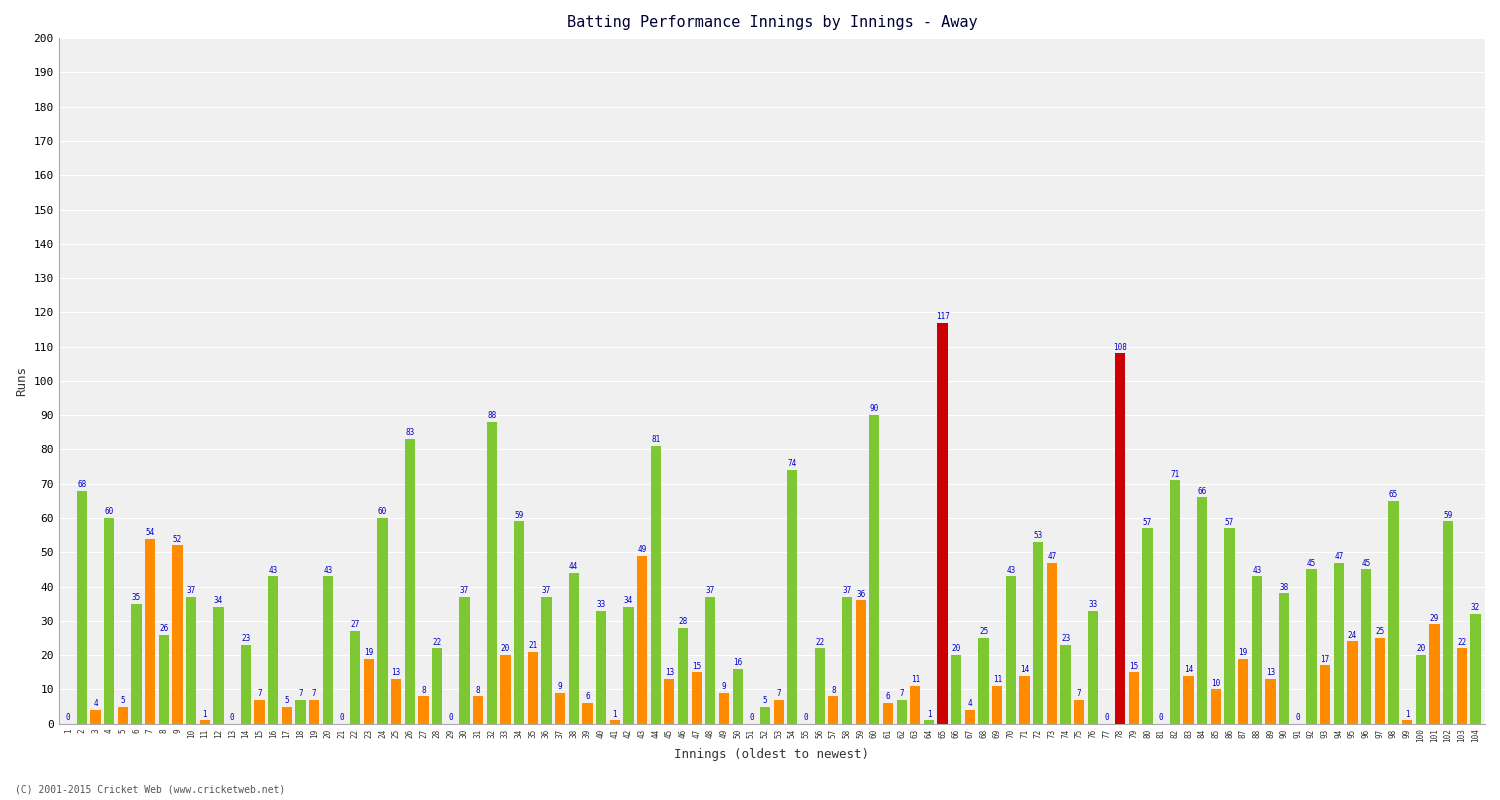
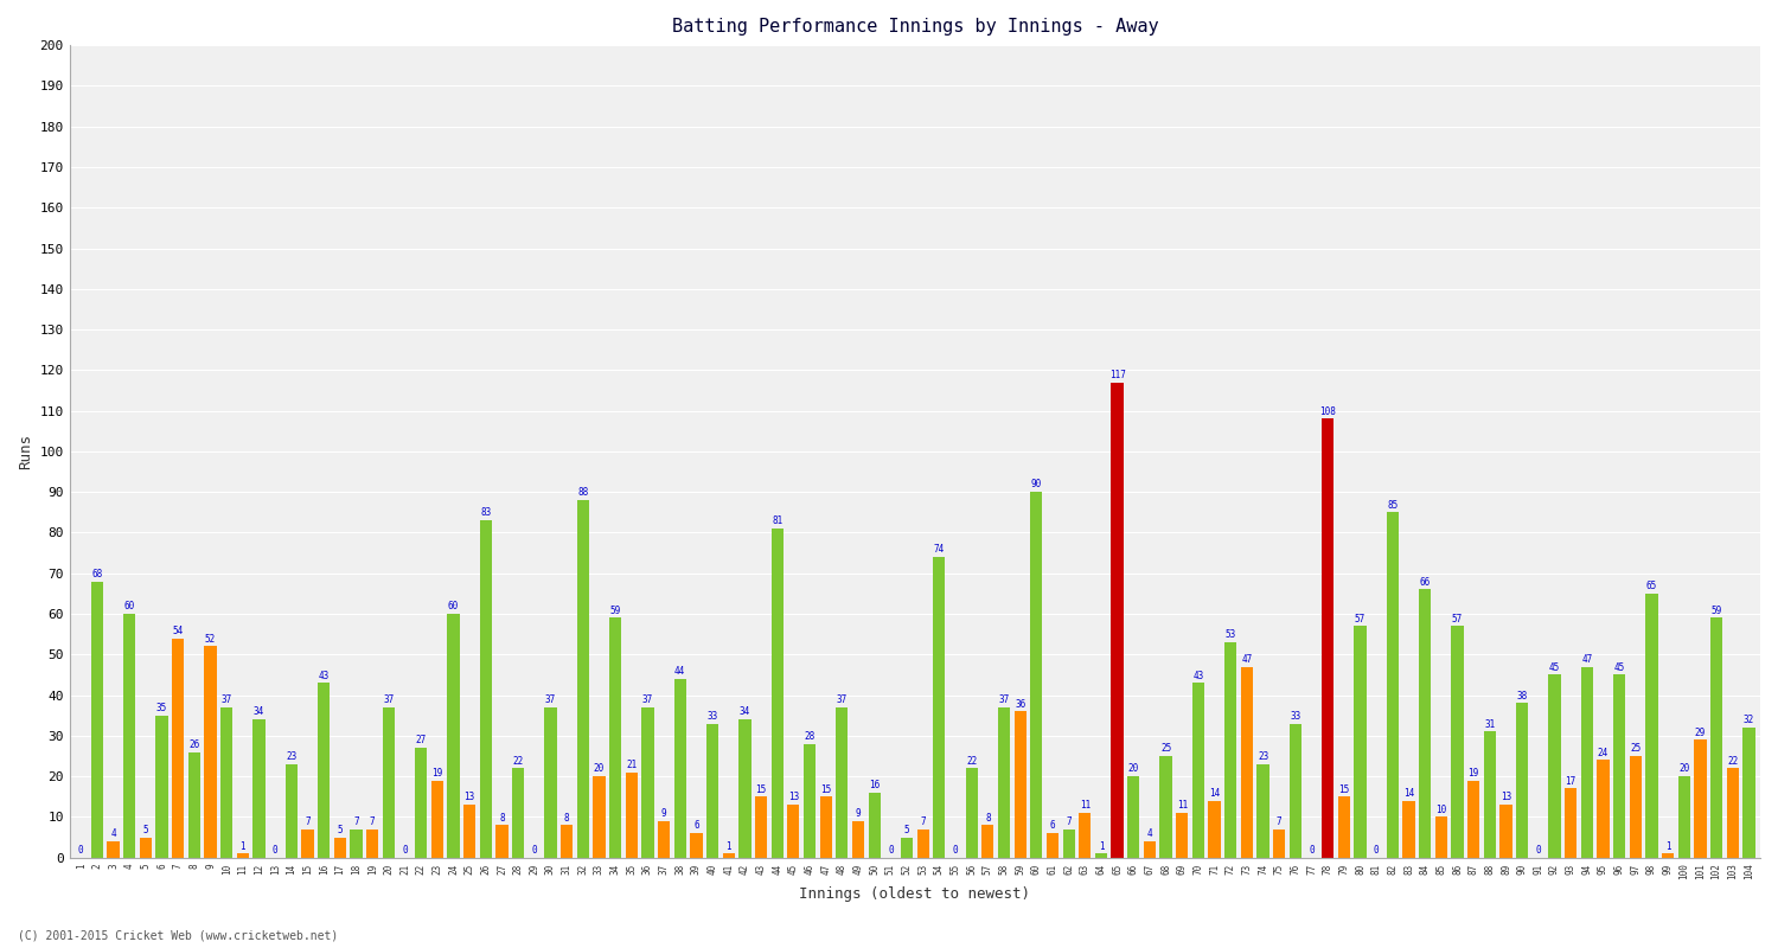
20: 43 -> 37
43: 49 -> 15
82: 71 -> 85
88: 43 -> 31
